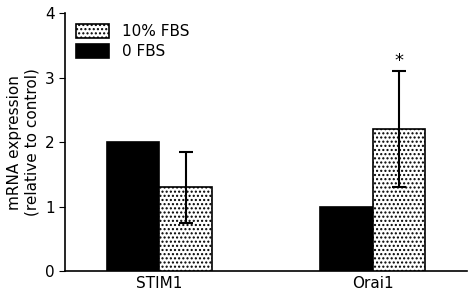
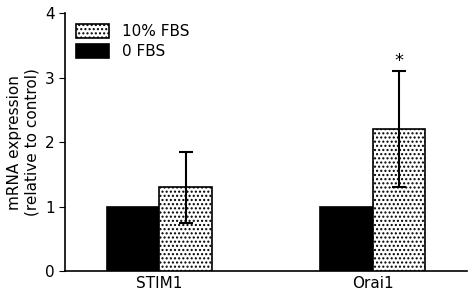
0 FBS/STIM1: 2 -> 1
